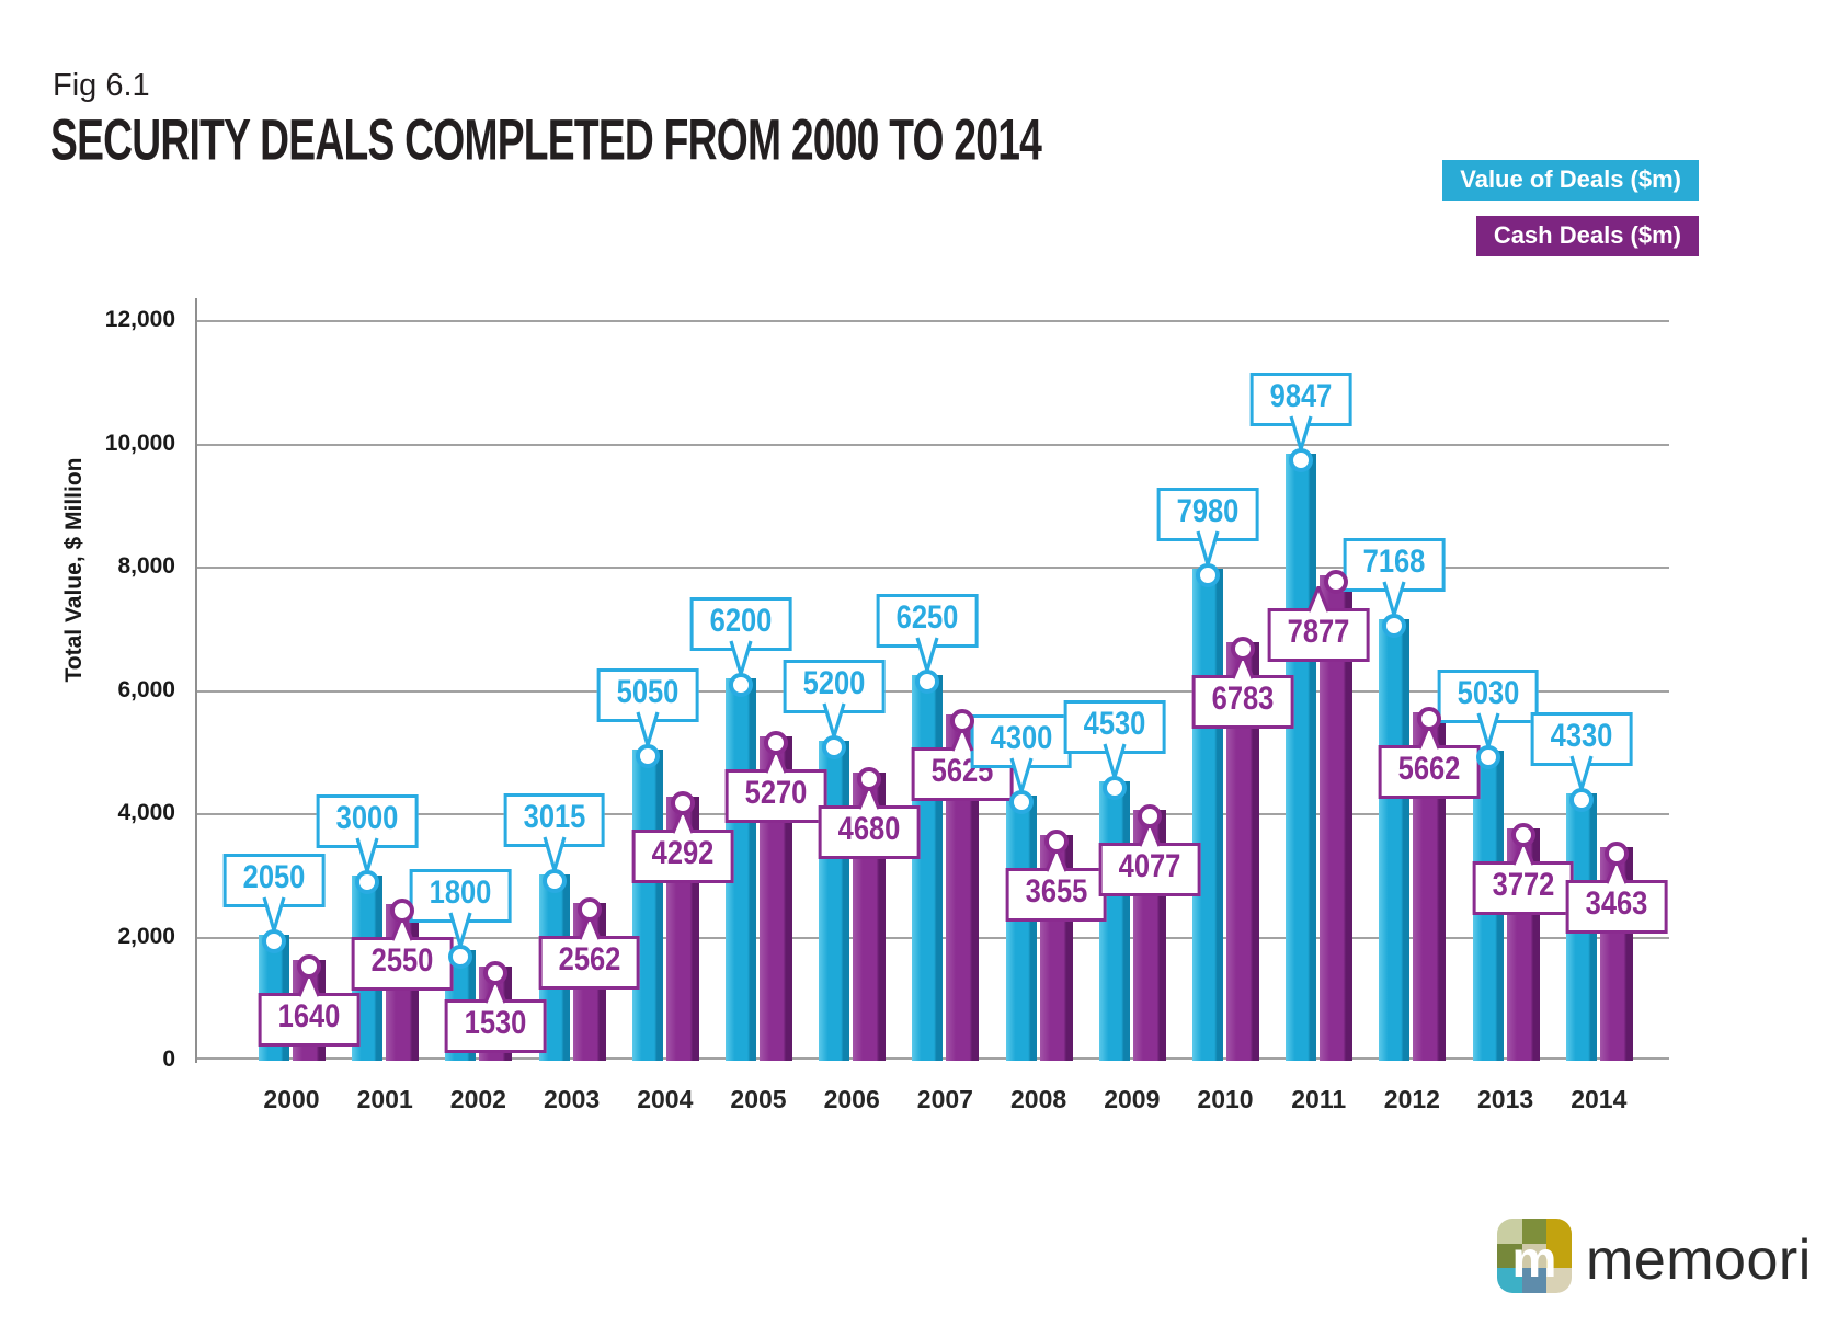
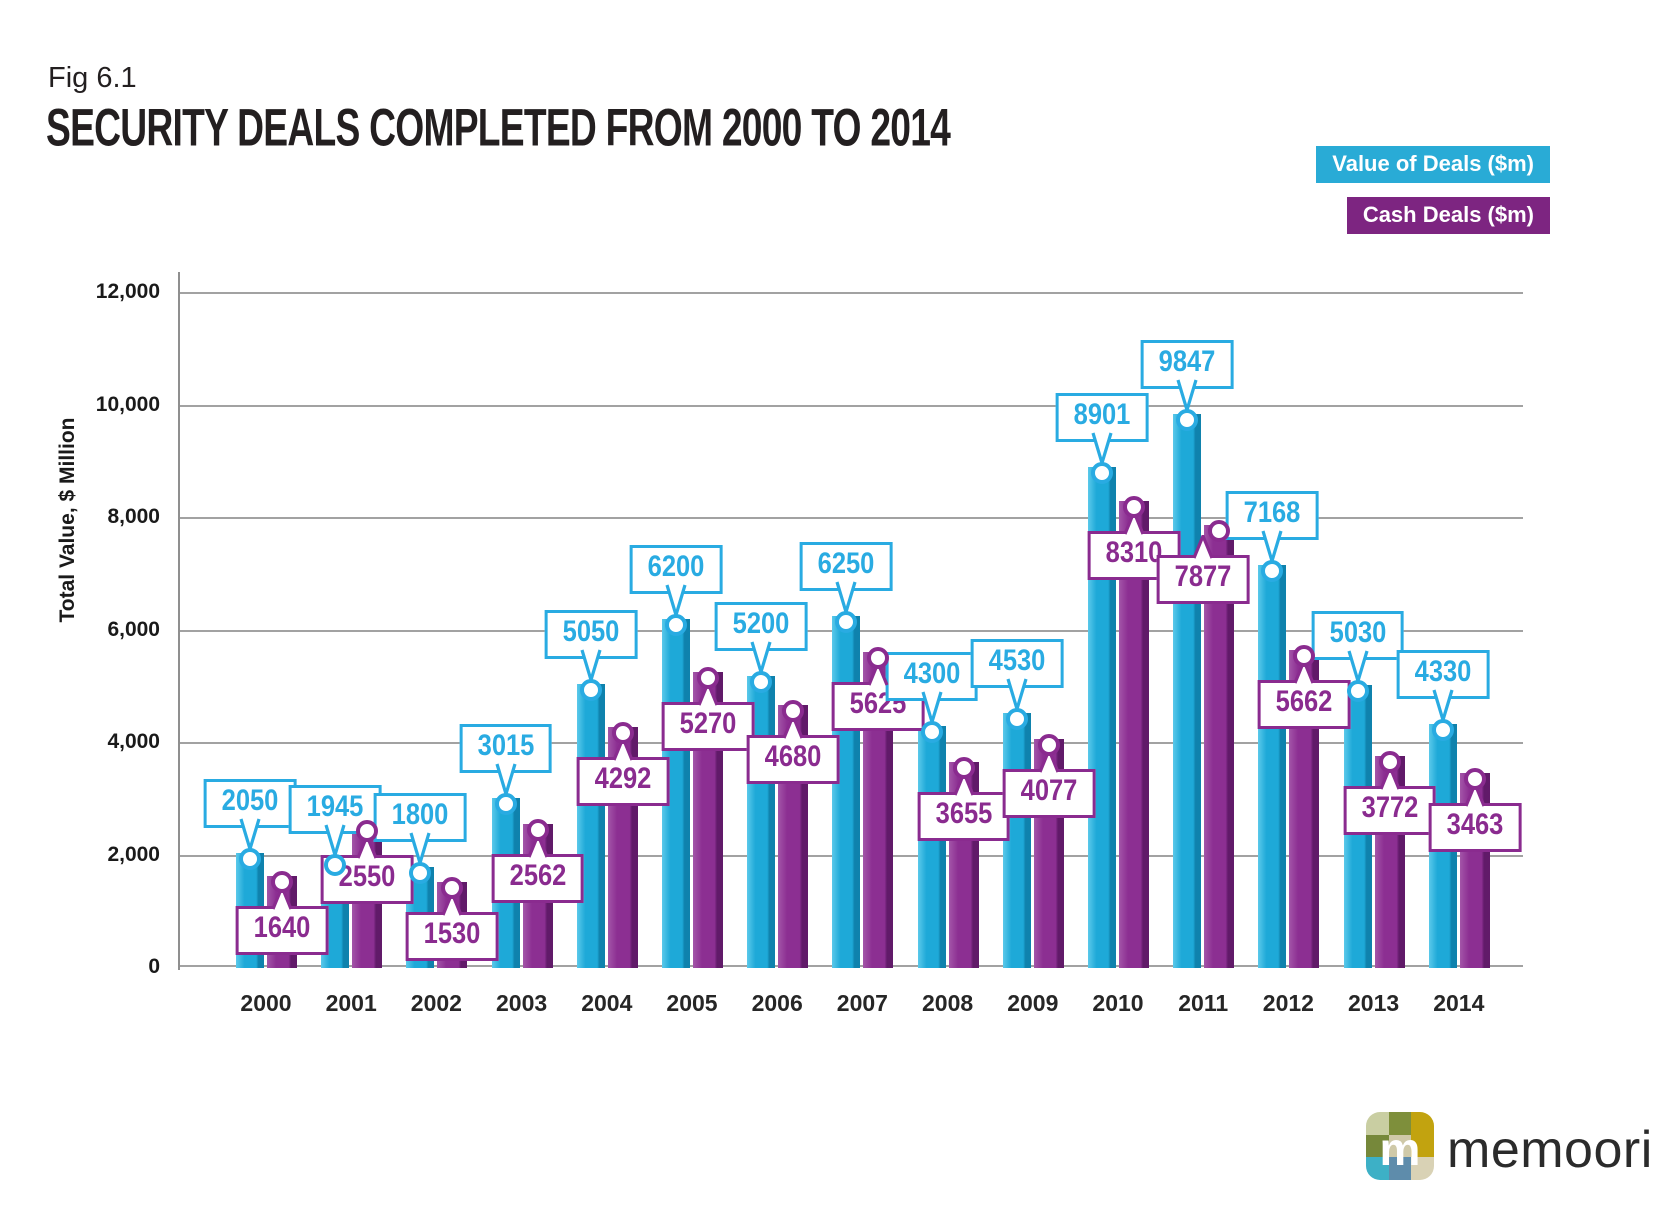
Value of Deals ($m)/2001: 3000 -> 1945
Value of Deals ($m)/2010: 7980 -> 8901
Cash Deals ($m)/2010: 6783 -> 8310
